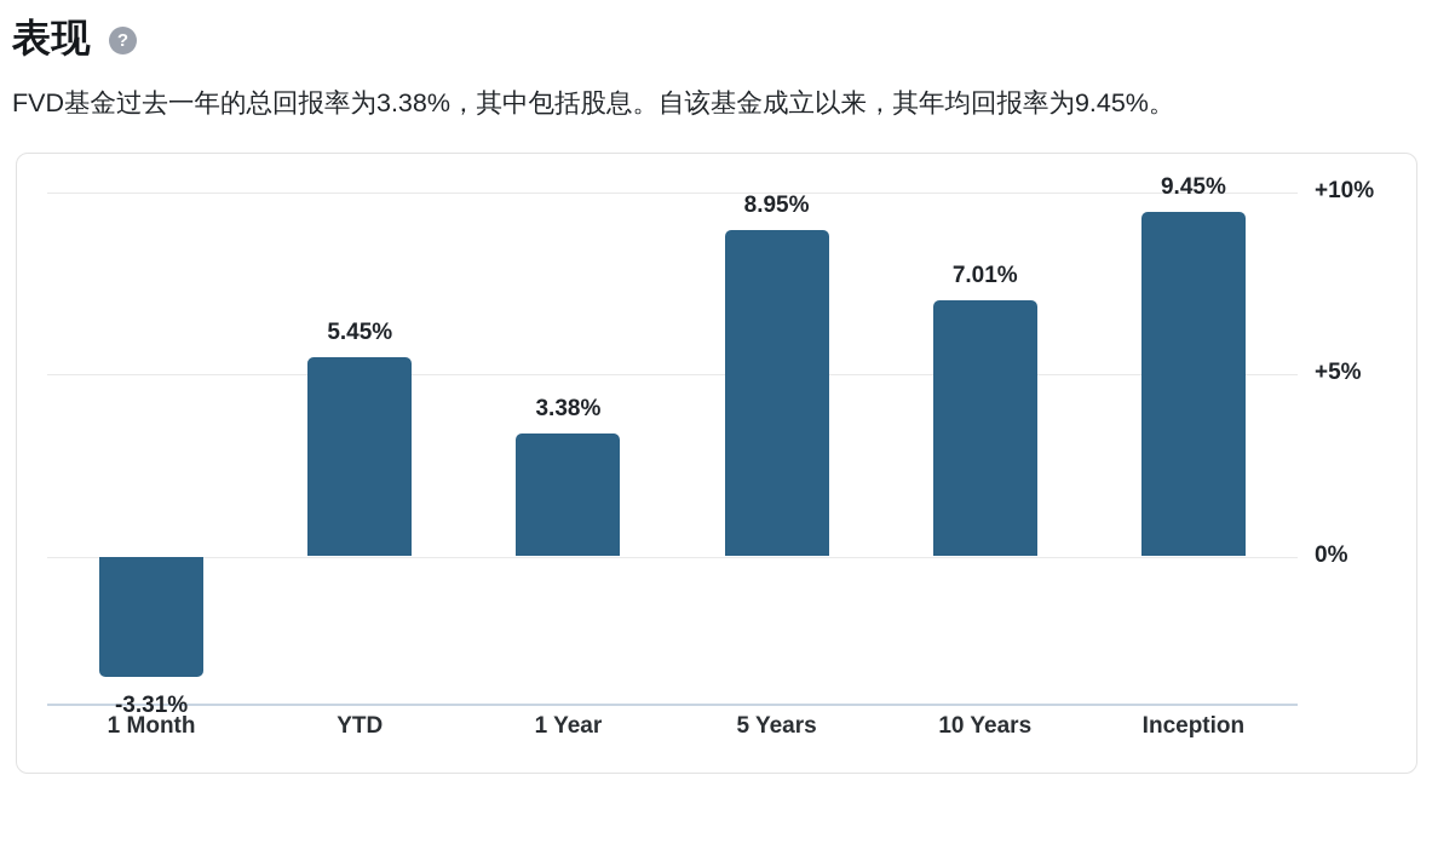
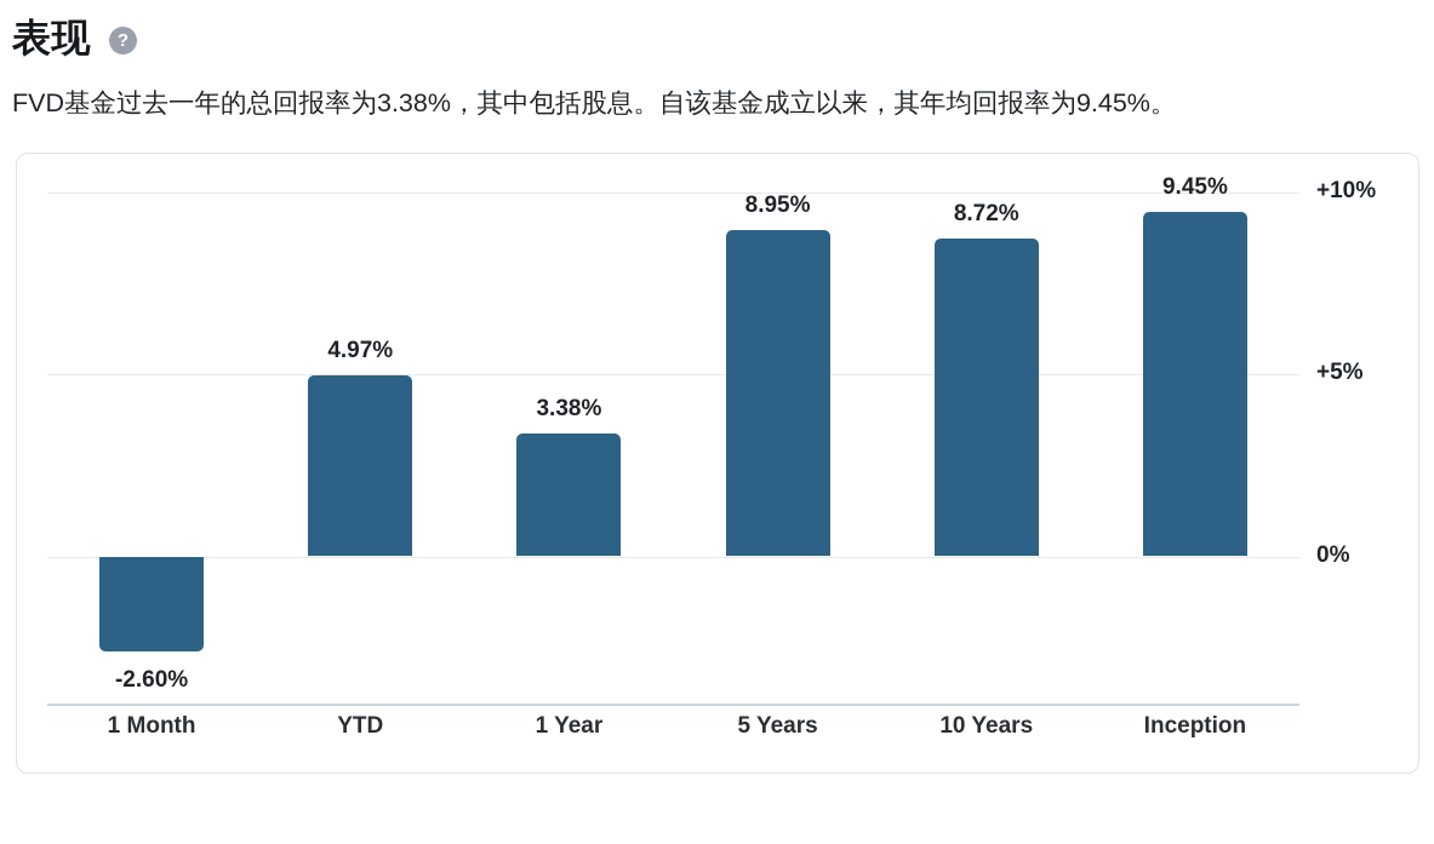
1 Month: -3.31% -> -2.60%
YTD: 5.45% -> 4.97%
10 Years: 7.01% -> 8.72%
